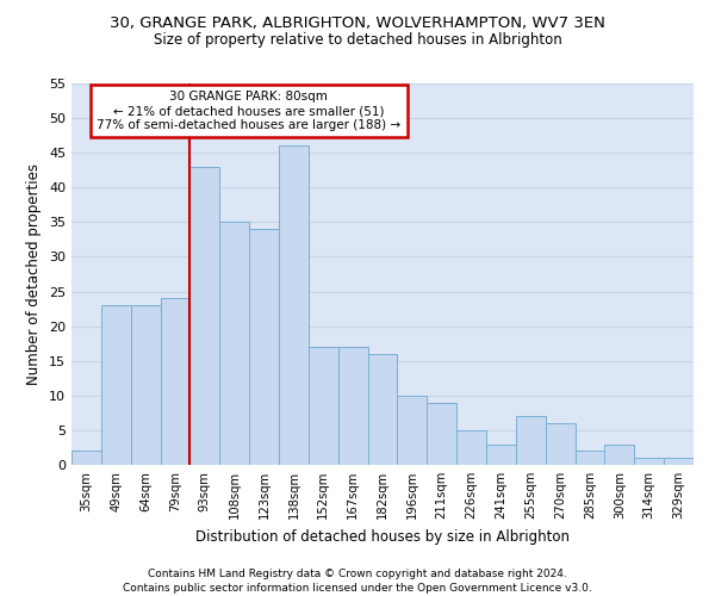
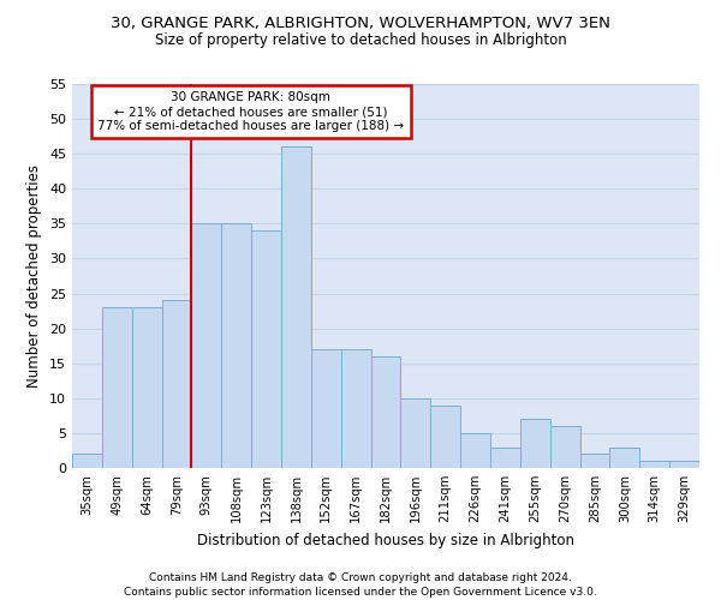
93sqm: 43 -> 35
